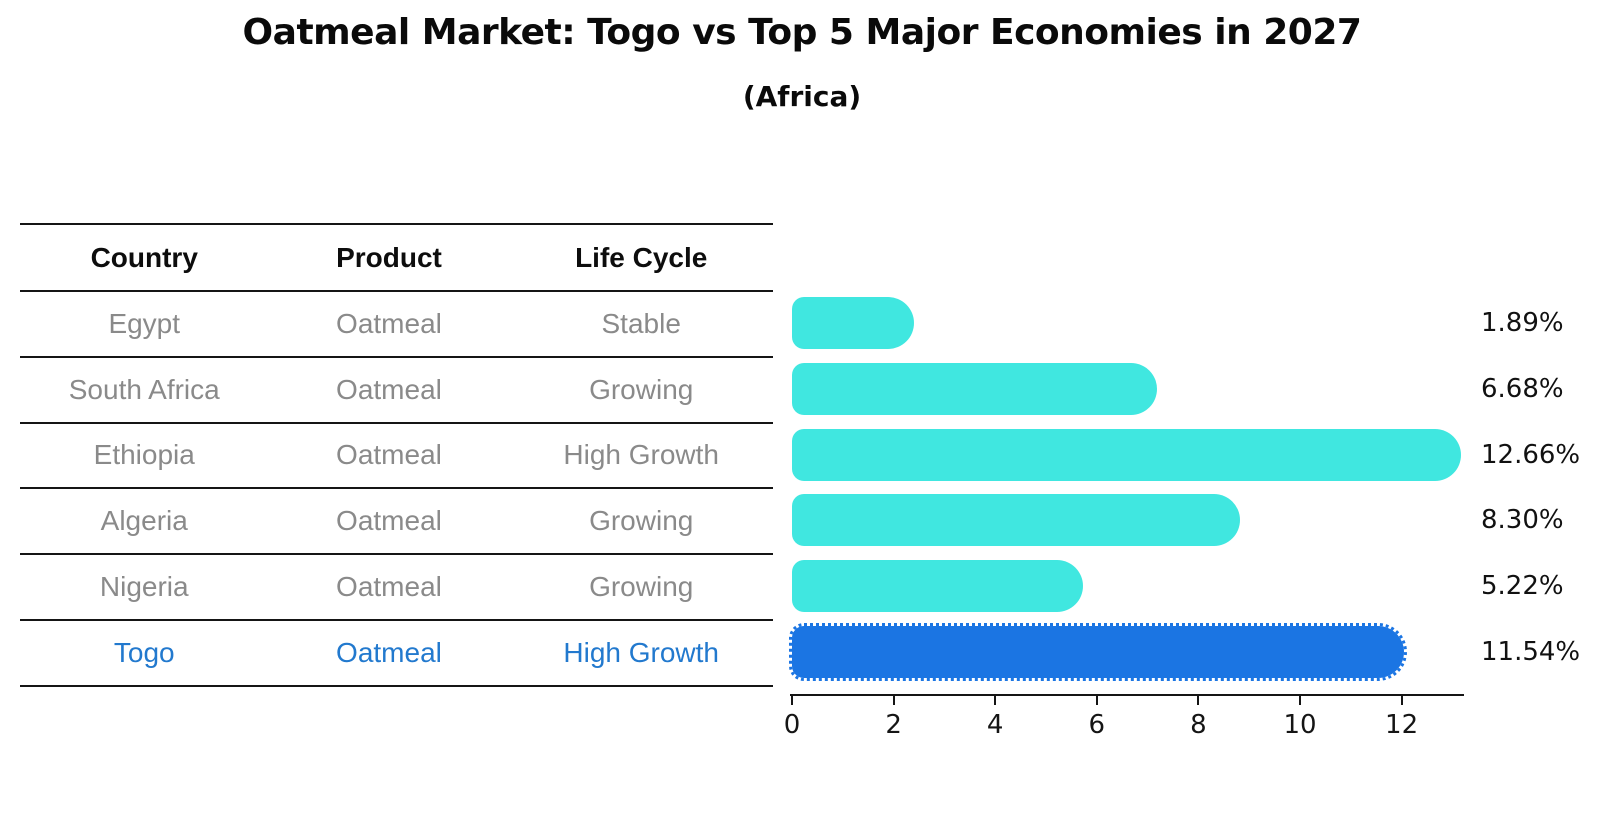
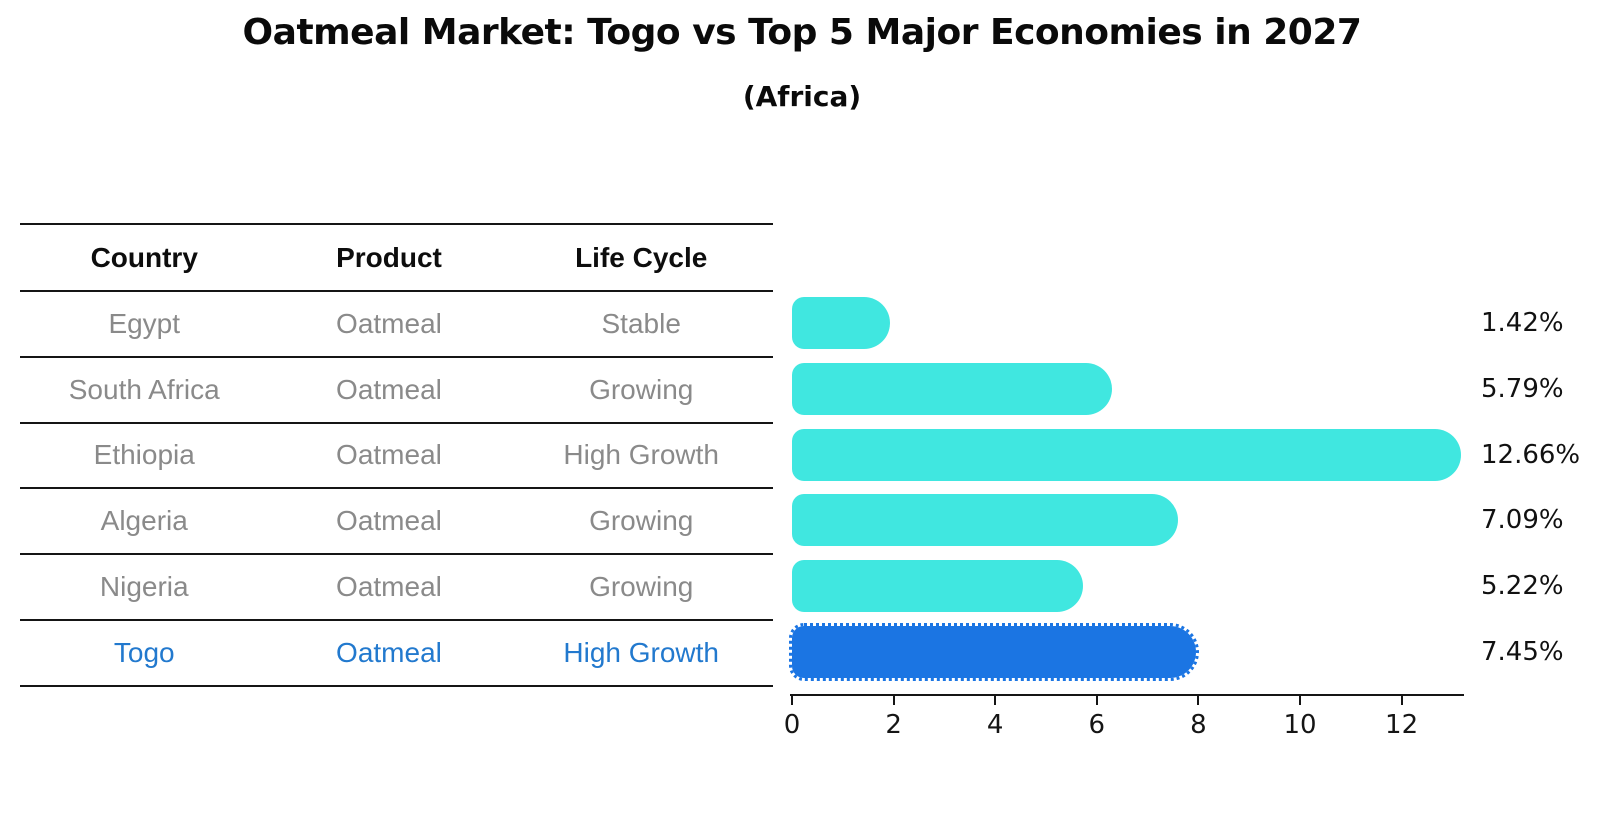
Egypt: 1.89% -> 1.42%
South Africa: 6.68% -> 5.79%
Algeria: 8.30% -> 7.09%
Togo: 11.54% -> 7.45%
